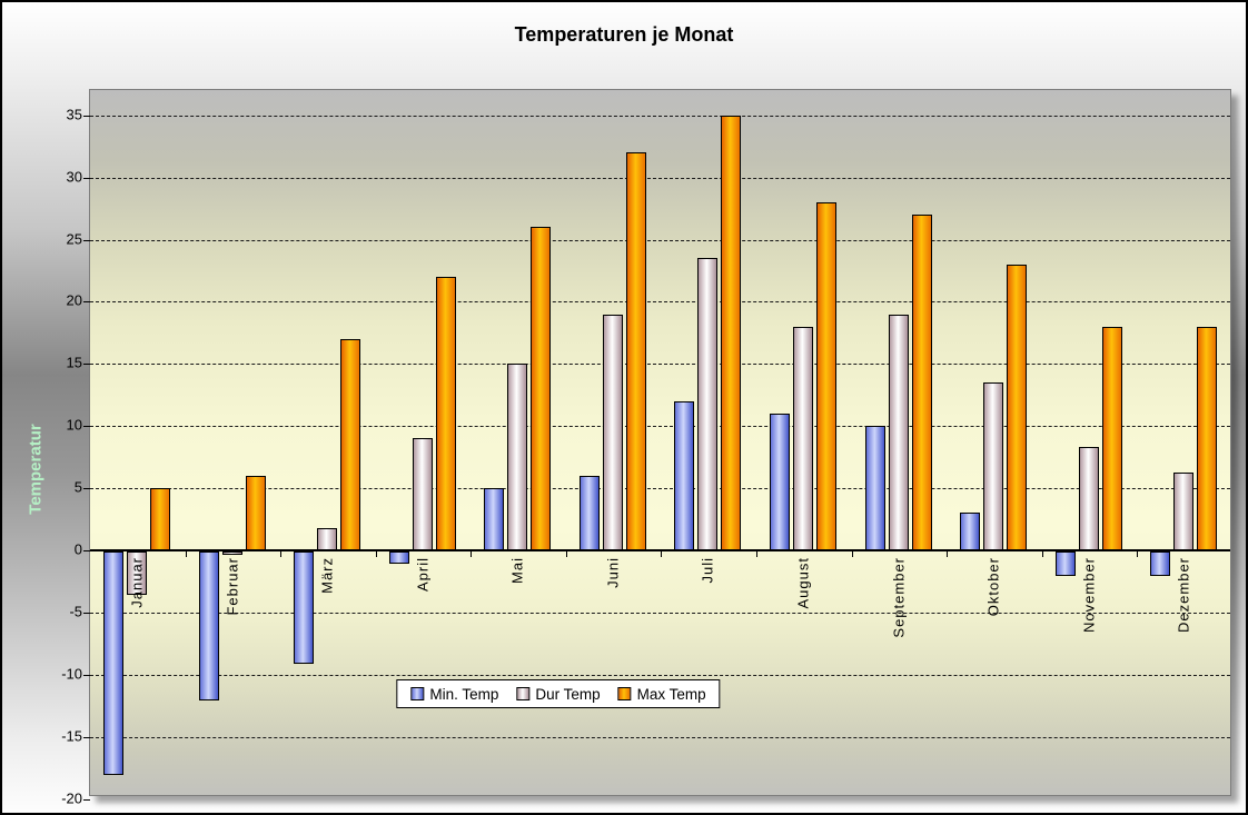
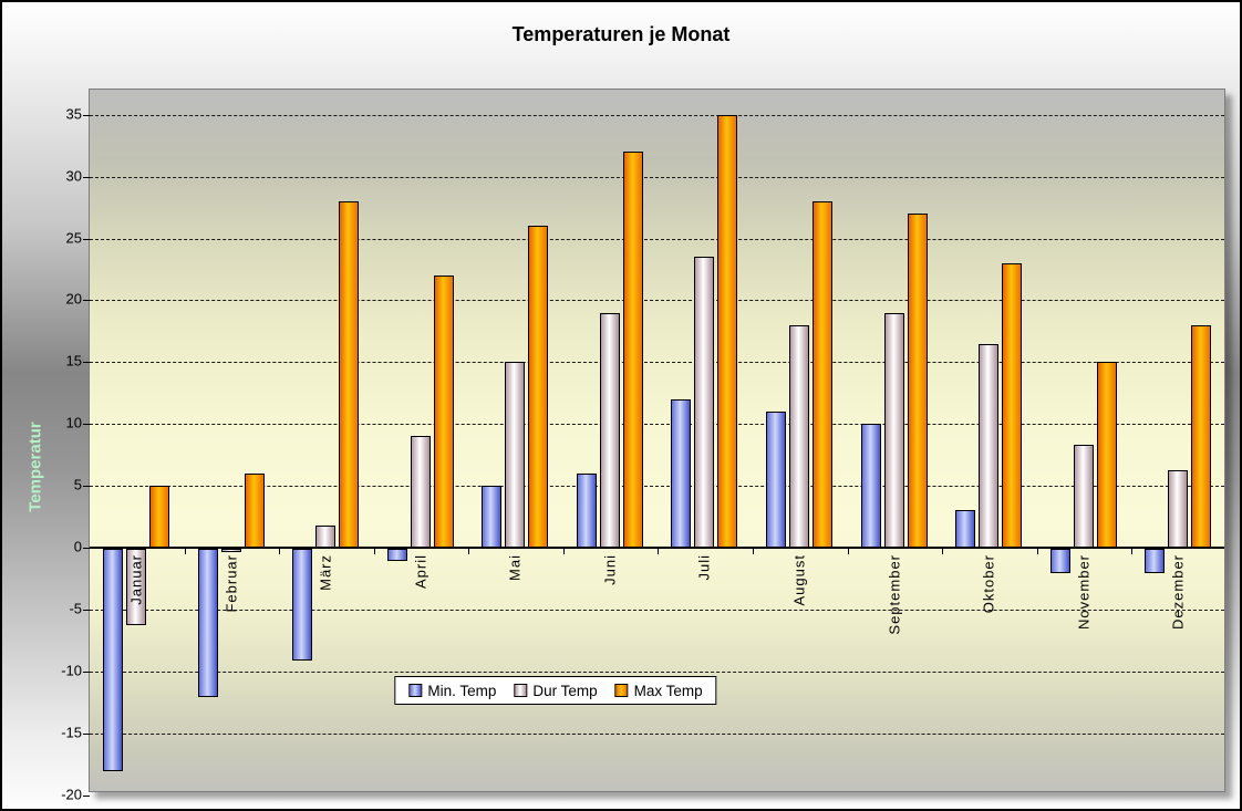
Dur Temp/Januar: -3.5 -> -6.2
Max Temp/März: 17 -> 28
Dur Temp/Oktober: 13.5 -> 16.5
Max Temp/November: 18 -> 15
